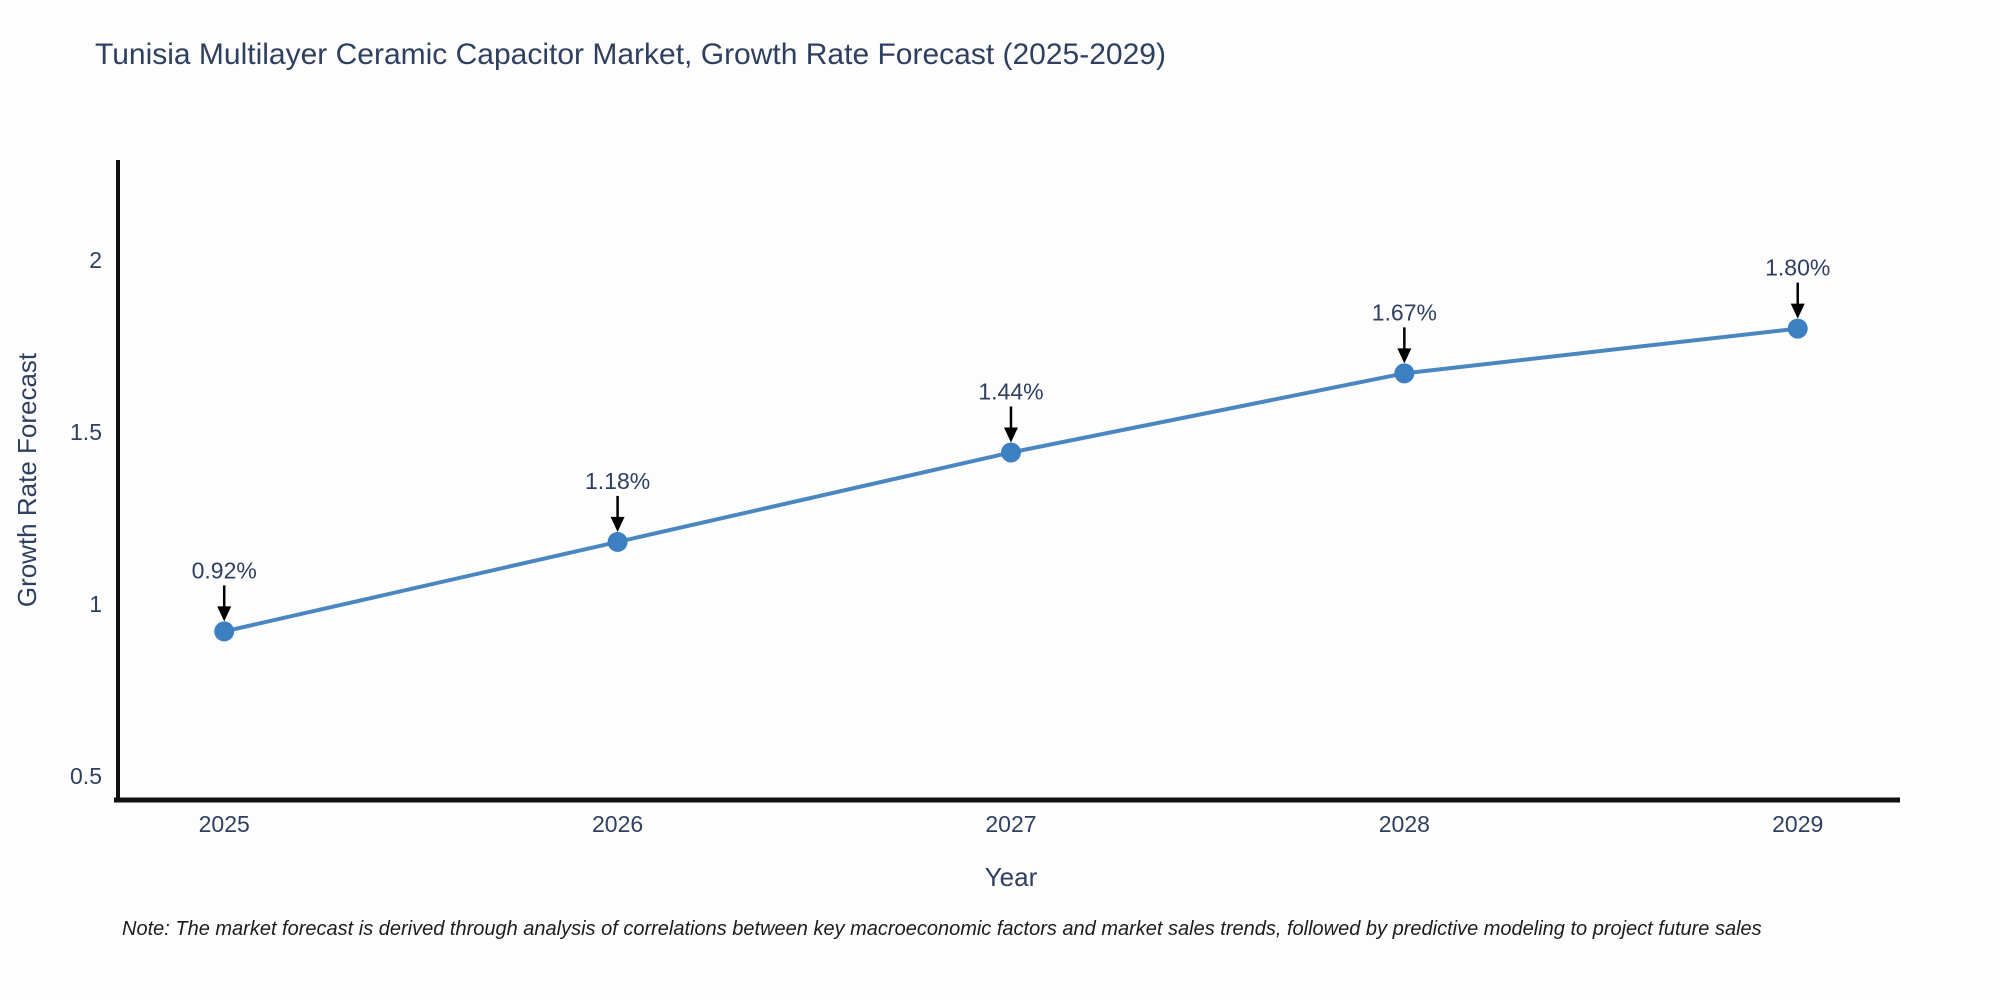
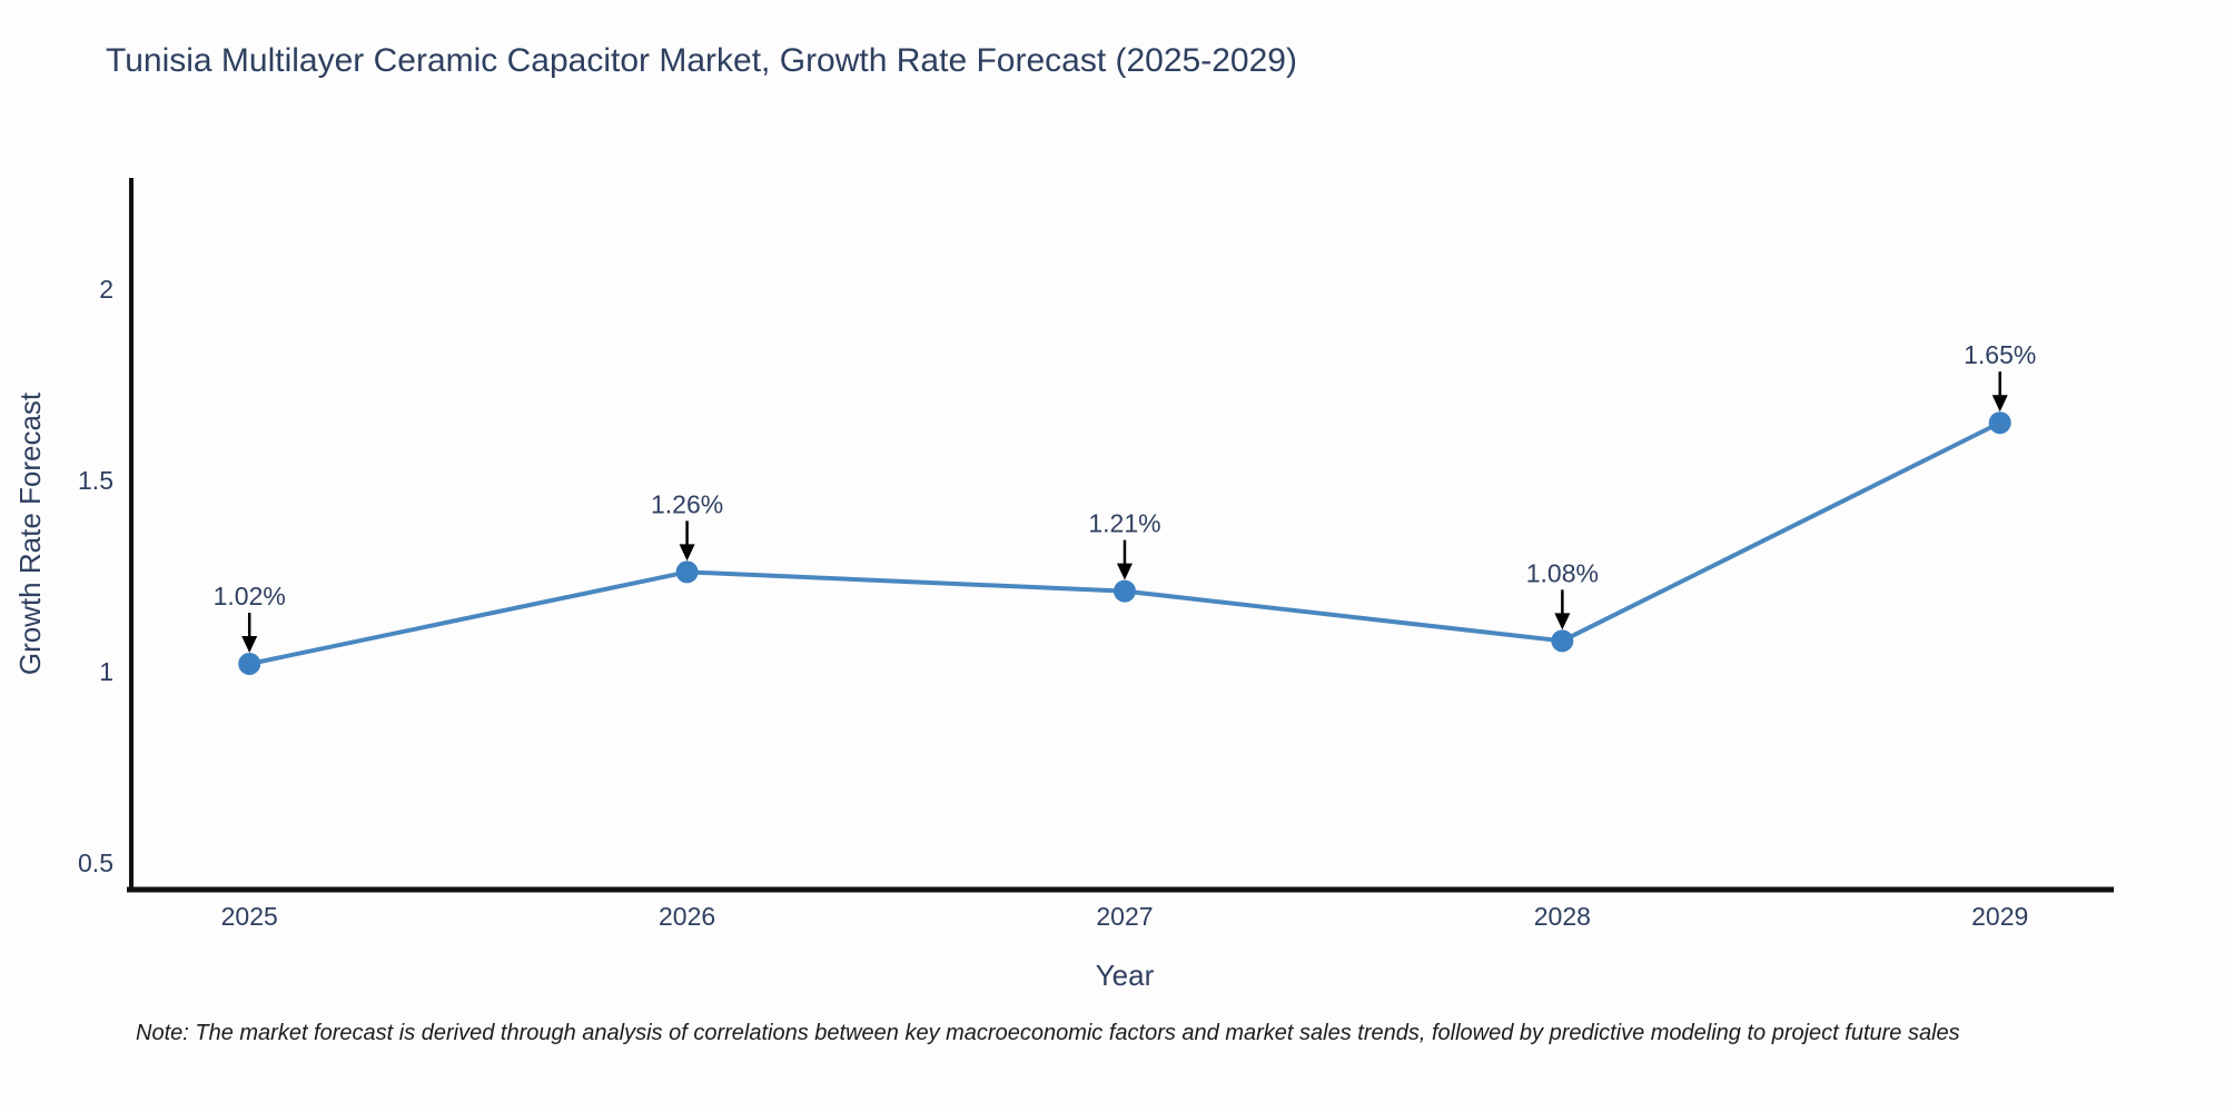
2025: 0.92% -> 1.02%
2026: 1.18% -> 1.26%
2027: 1.44% -> 1.21%
2028: 1.67% -> 1.08%
2029: 1.80% -> 1.65%
